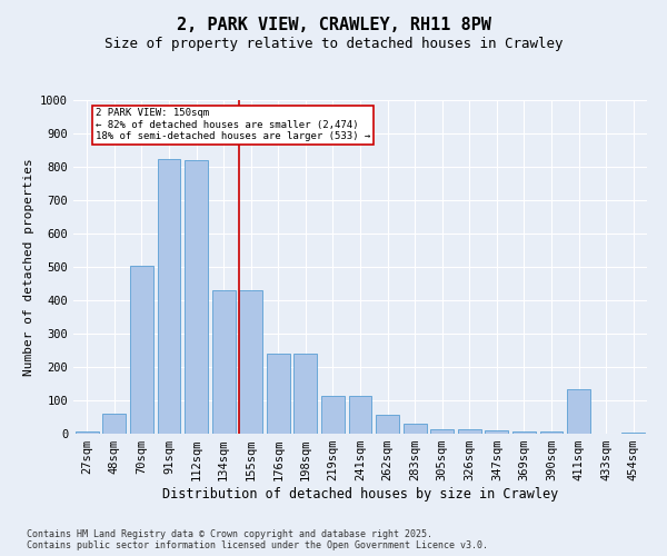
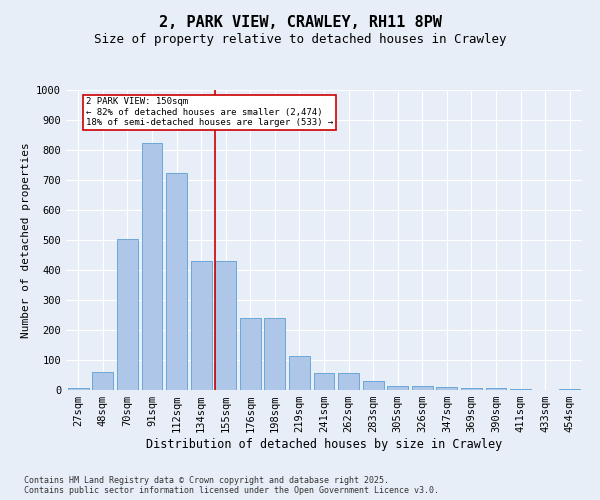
112sqm: 820 -> 725
241sqm: 115 -> 57
411sqm: 135 -> 5
